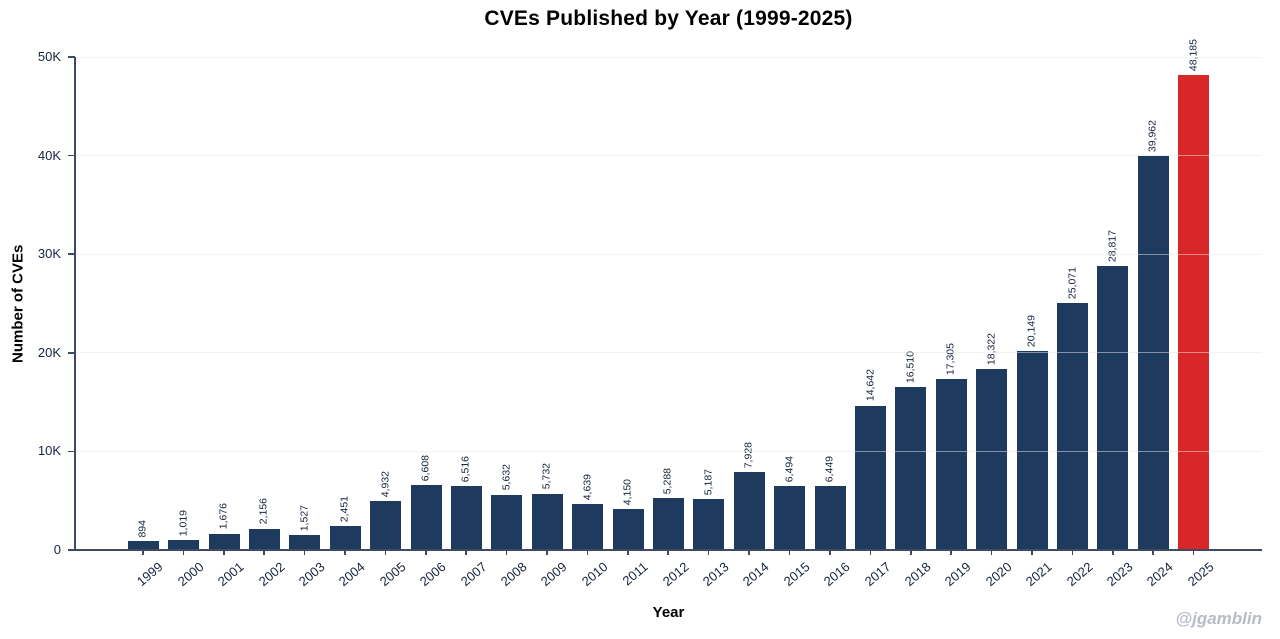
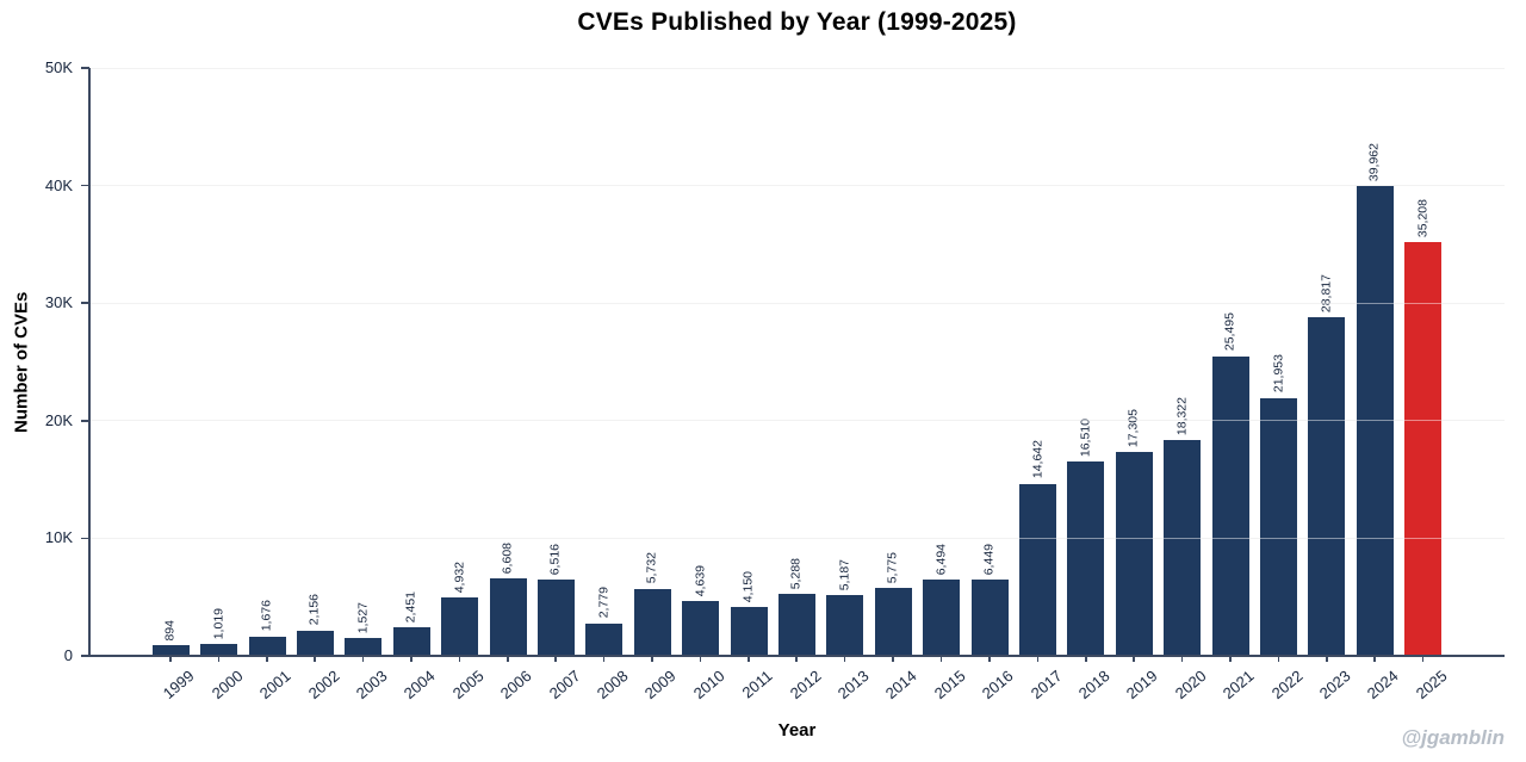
2008: 5,632 -> 2,779
2014: 7,928 -> 5,775
2021: 20,149 -> 25,495
2022: 25,071 -> 21,953
2025: 48,185 -> 35,208
